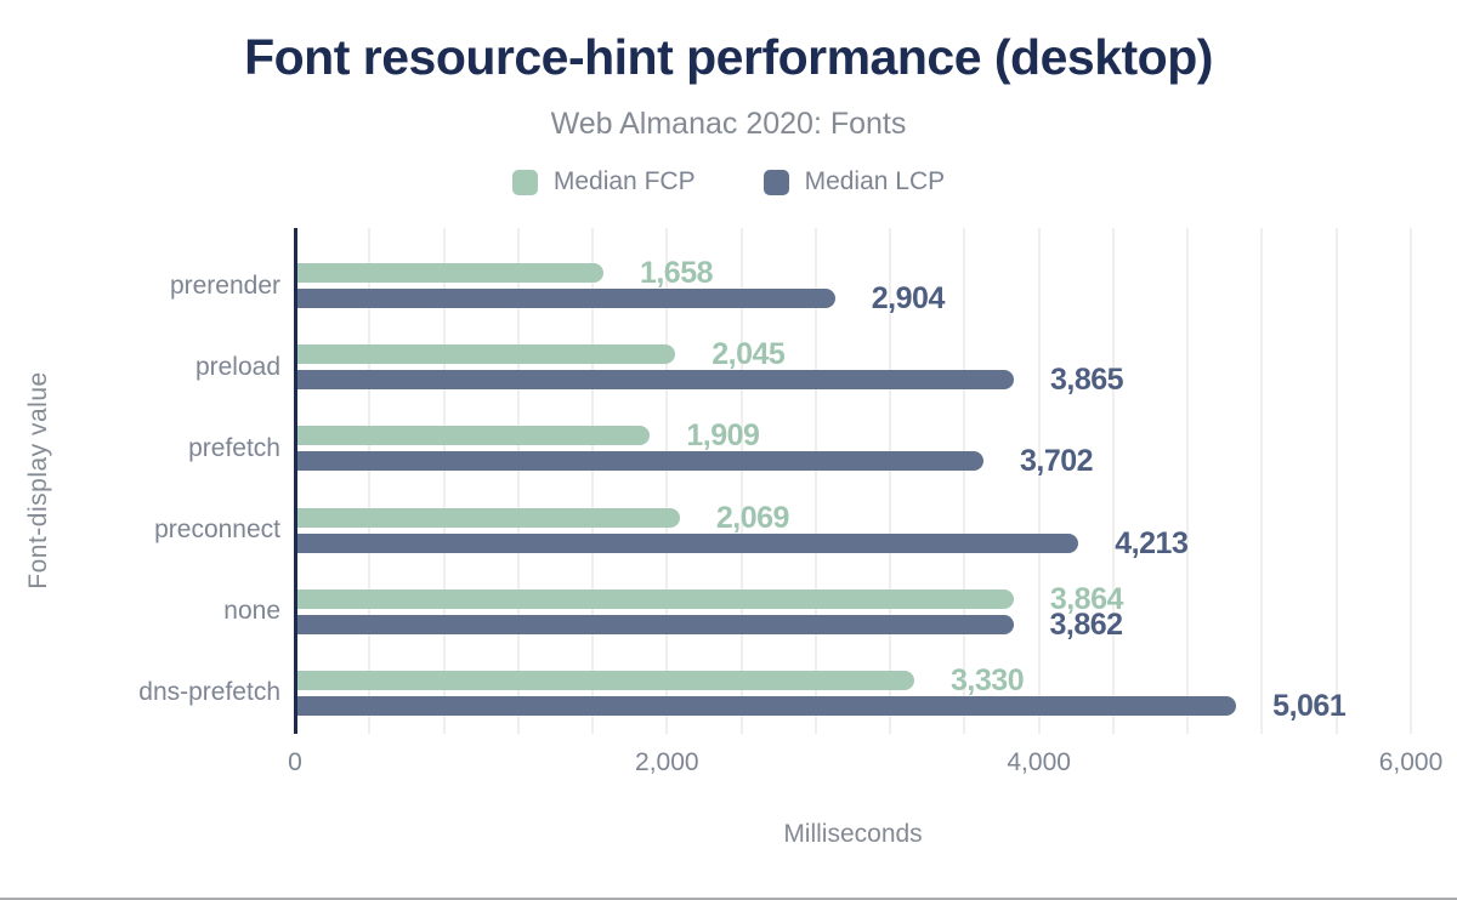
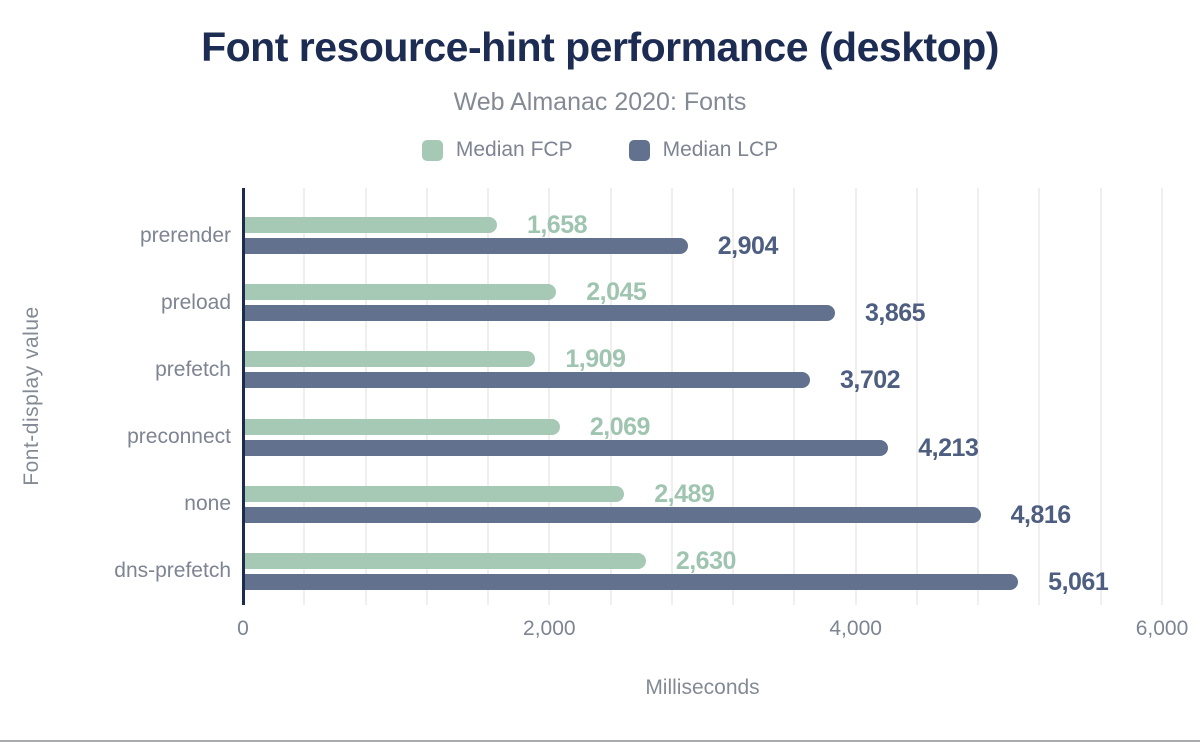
Median FCP/none: 3,864 -> 2,489
Median LCP/none: 3,862 -> 4,816
Median FCP/dns-prefetch: 3,330 -> 2,630
